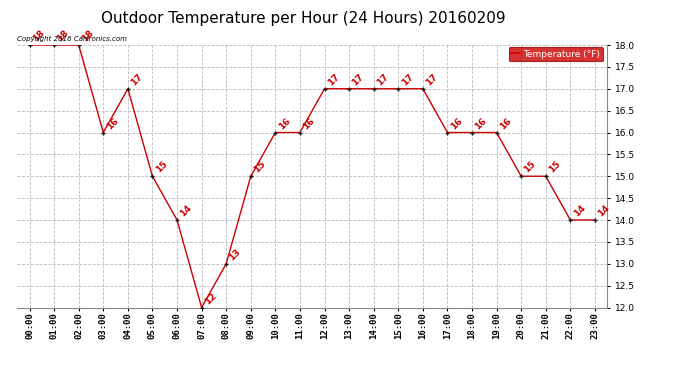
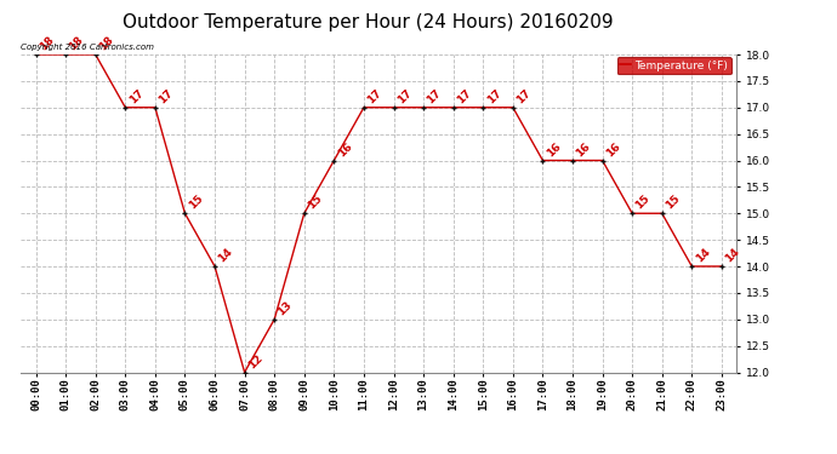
03:00: 16 -> 17
11:00: 16 -> 17
